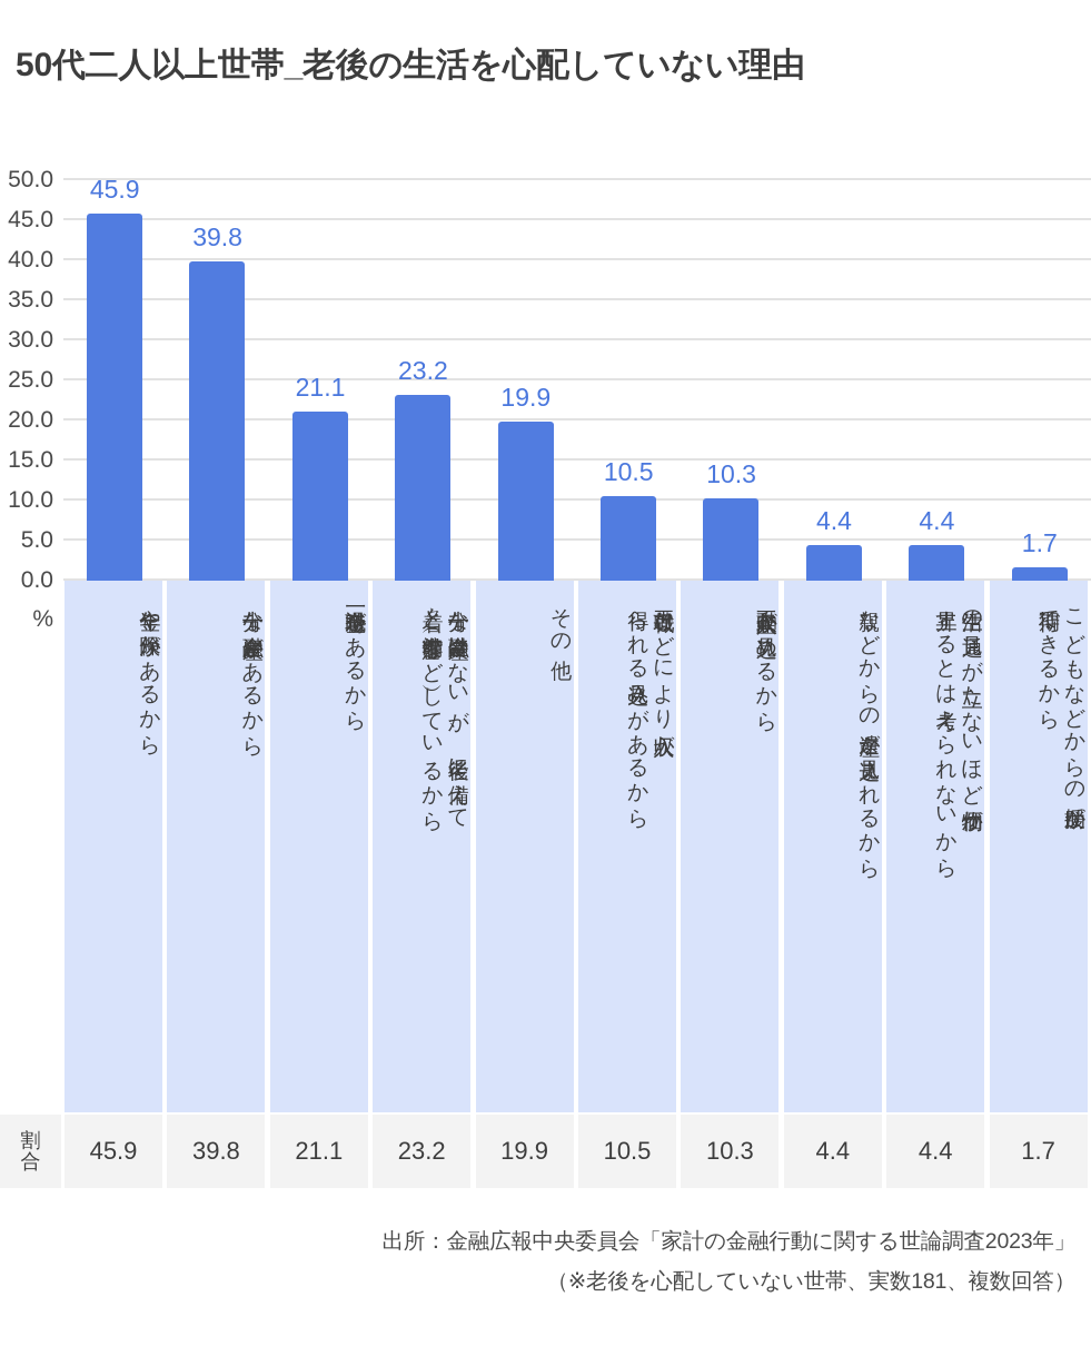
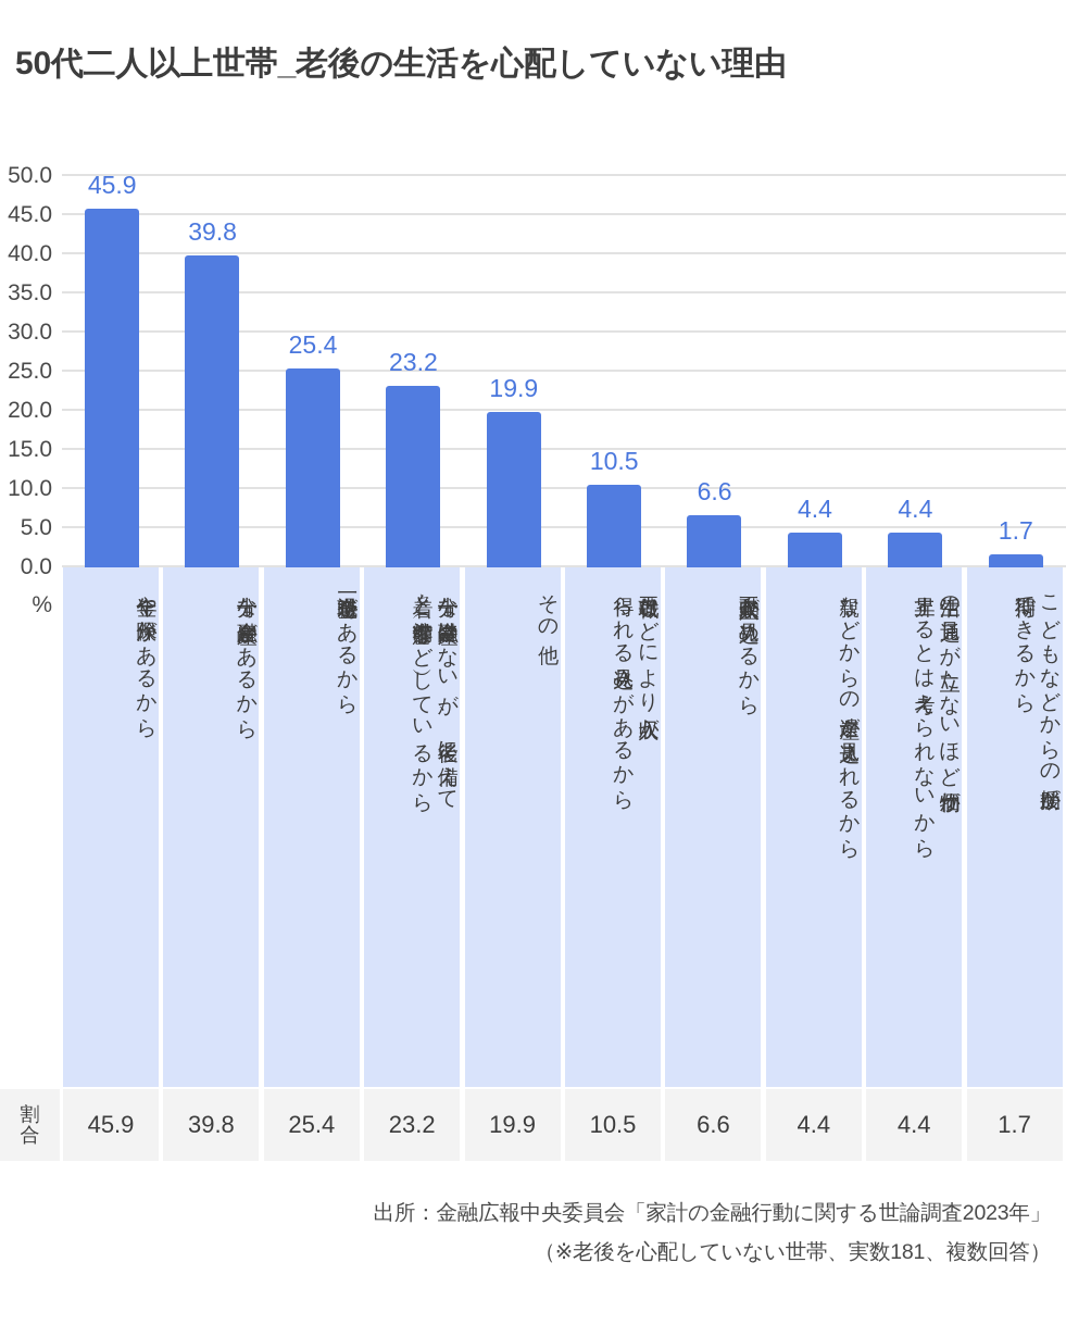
退職一時金があるから: 21.1 -> 25.4
不動産収入が見込めるから: 10.3 -> 6.6
